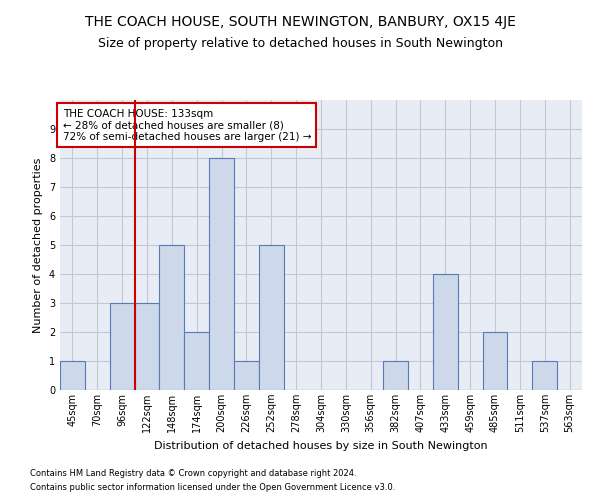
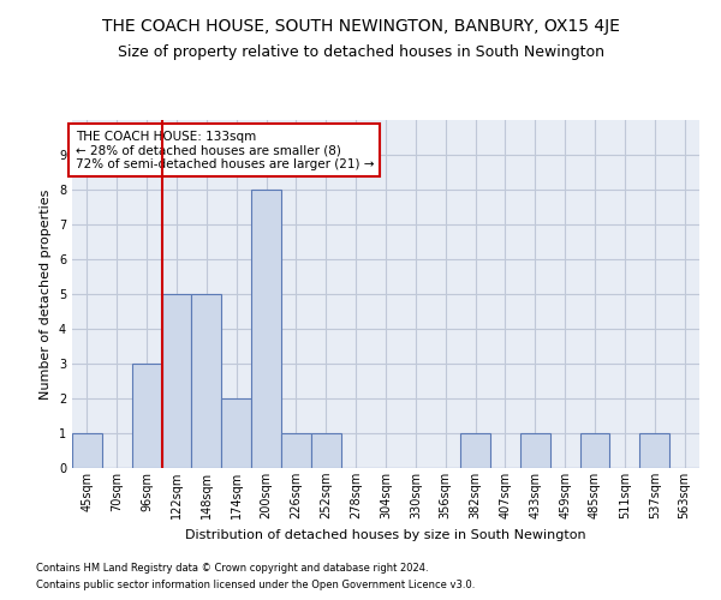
122sqm: 3 -> 5
252sqm: 5 -> 1
433sqm: 4 -> 1
485sqm: 2 -> 1
